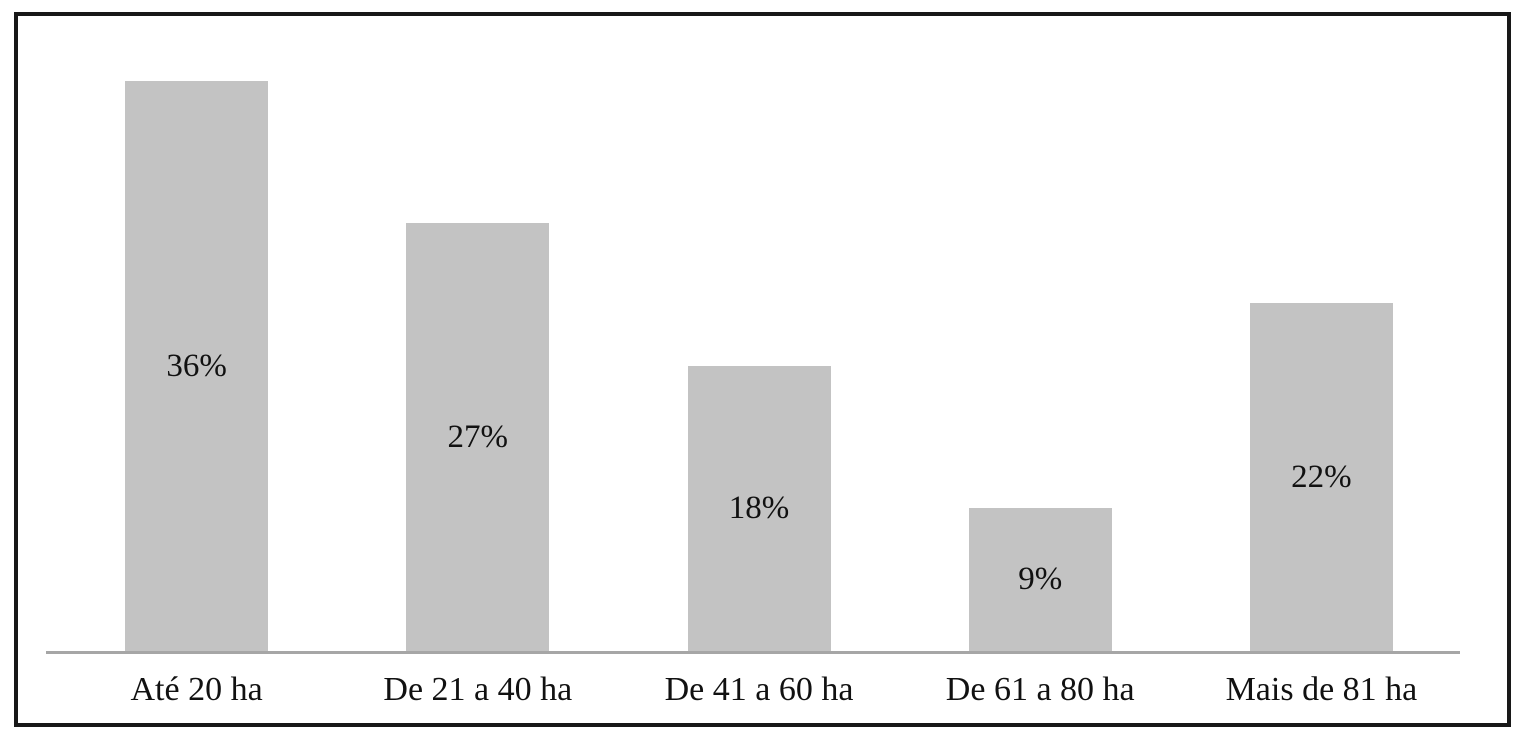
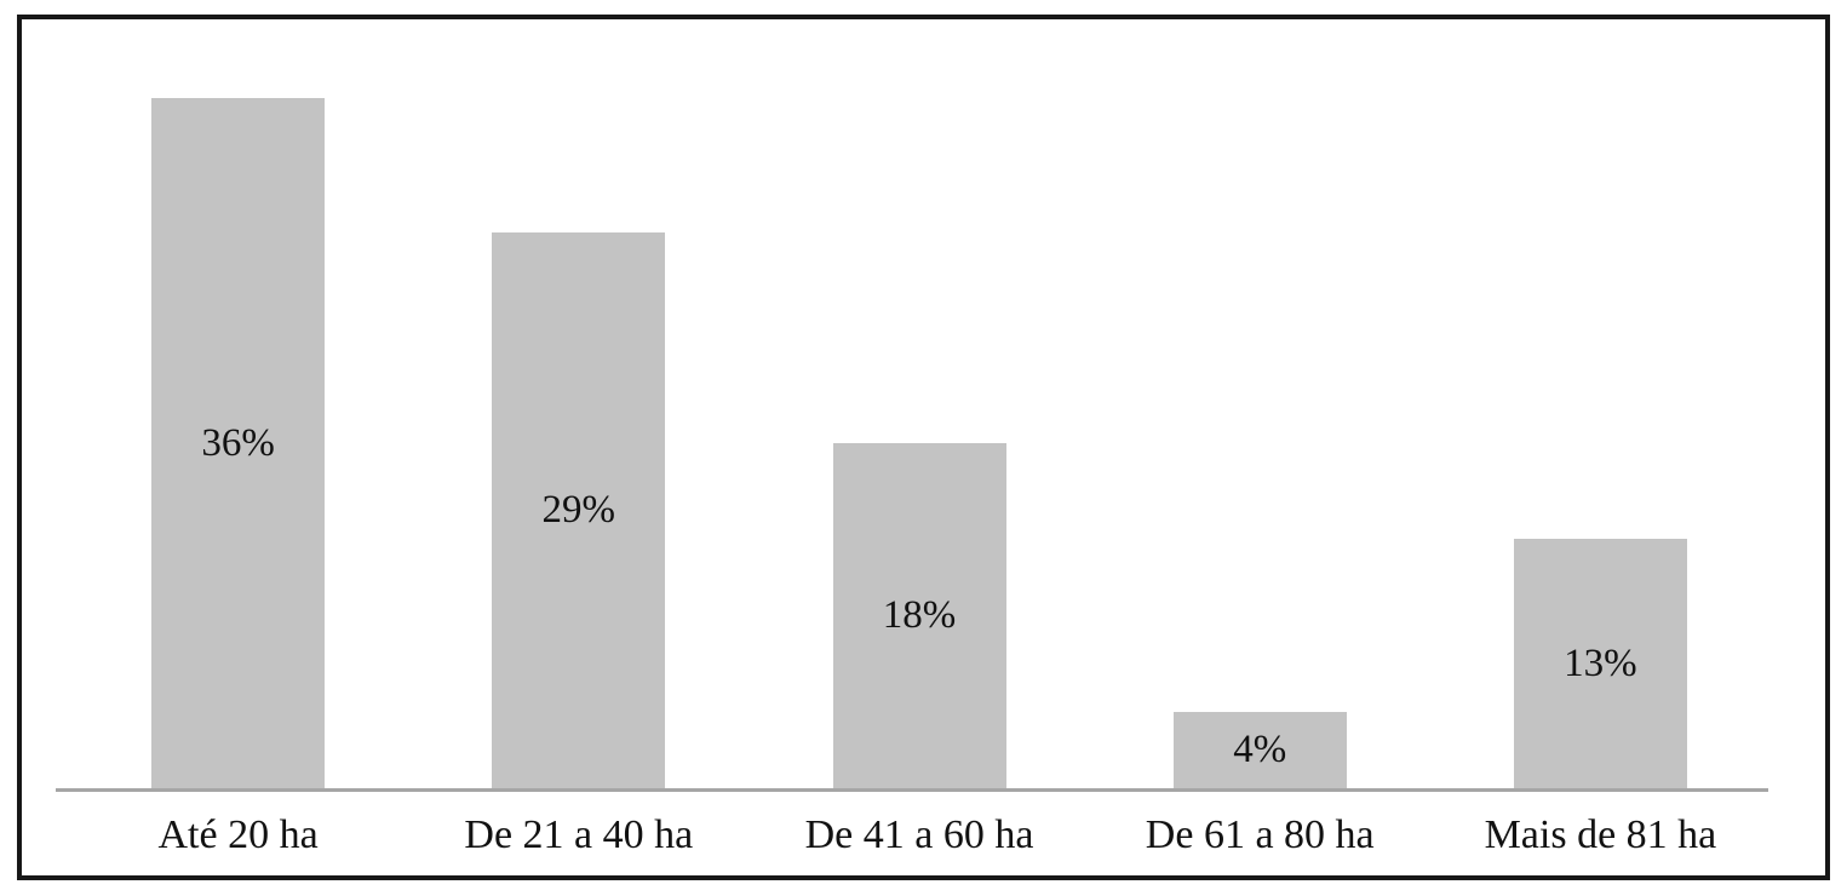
De 21 a 40 ha: 27% -> 29%
De 61 a 80 ha: 9% -> 4%
Mais de 81 ha: 22% -> 13%
